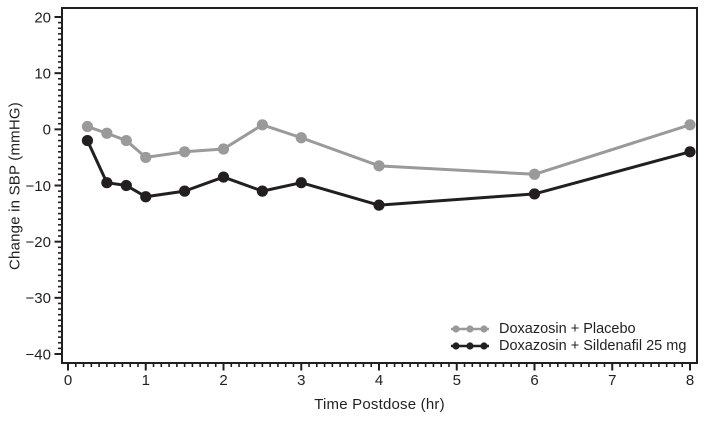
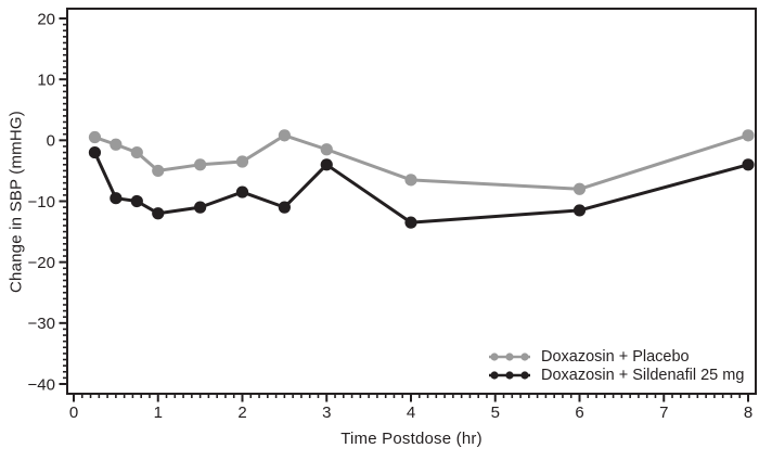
Doxazosin + Sildenafil 25 mg/3: -10 -> -4
